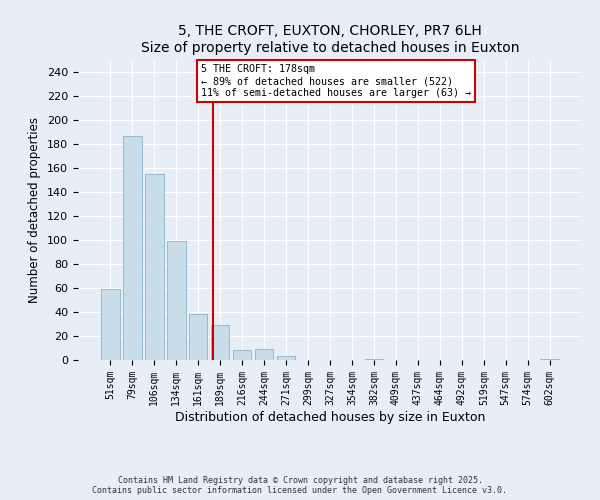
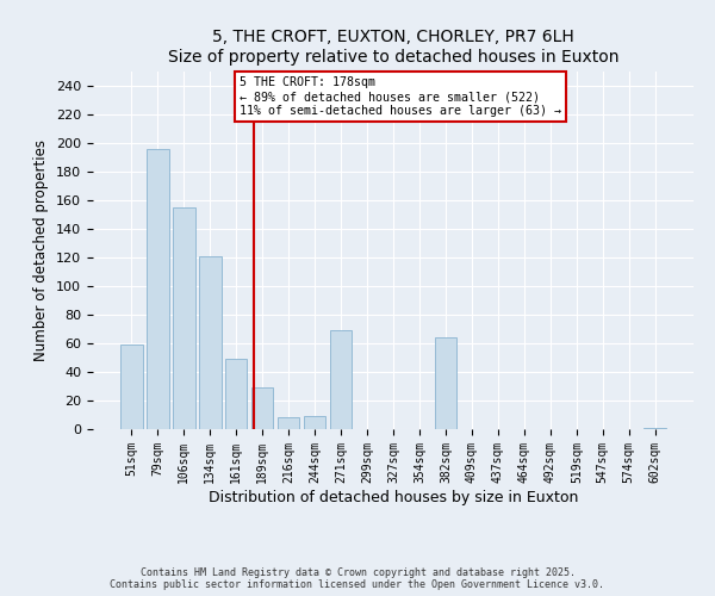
79sqm: 187 -> 196
134sqm: 99 -> 121
161sqm: 38 -> 49
271sqm: 3 -> 69
382sqm: 1 -> 64
